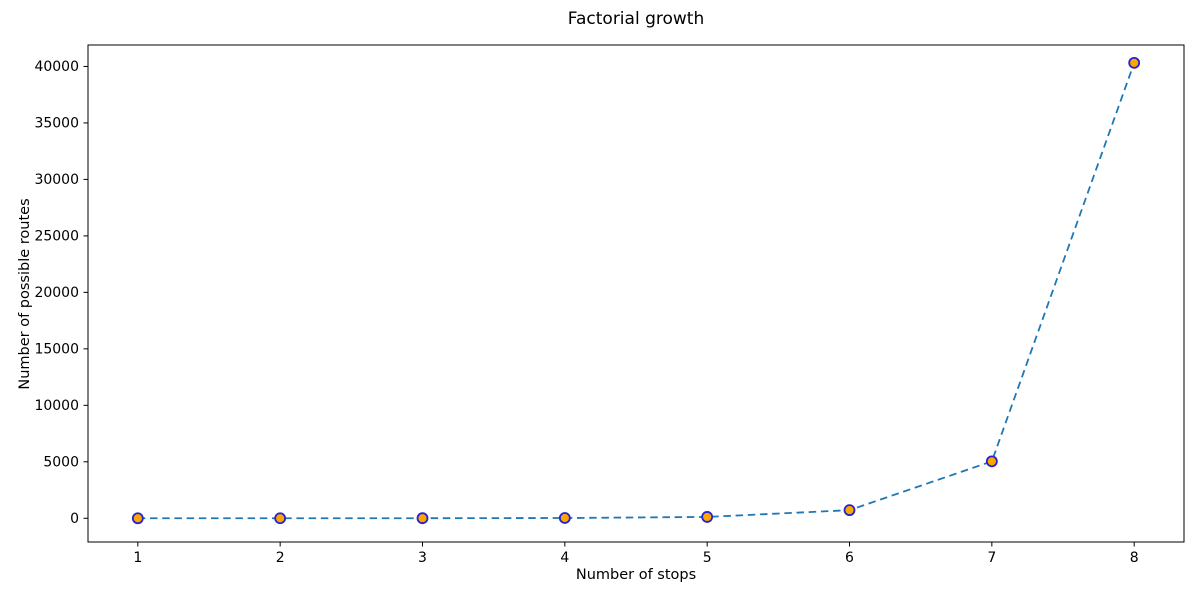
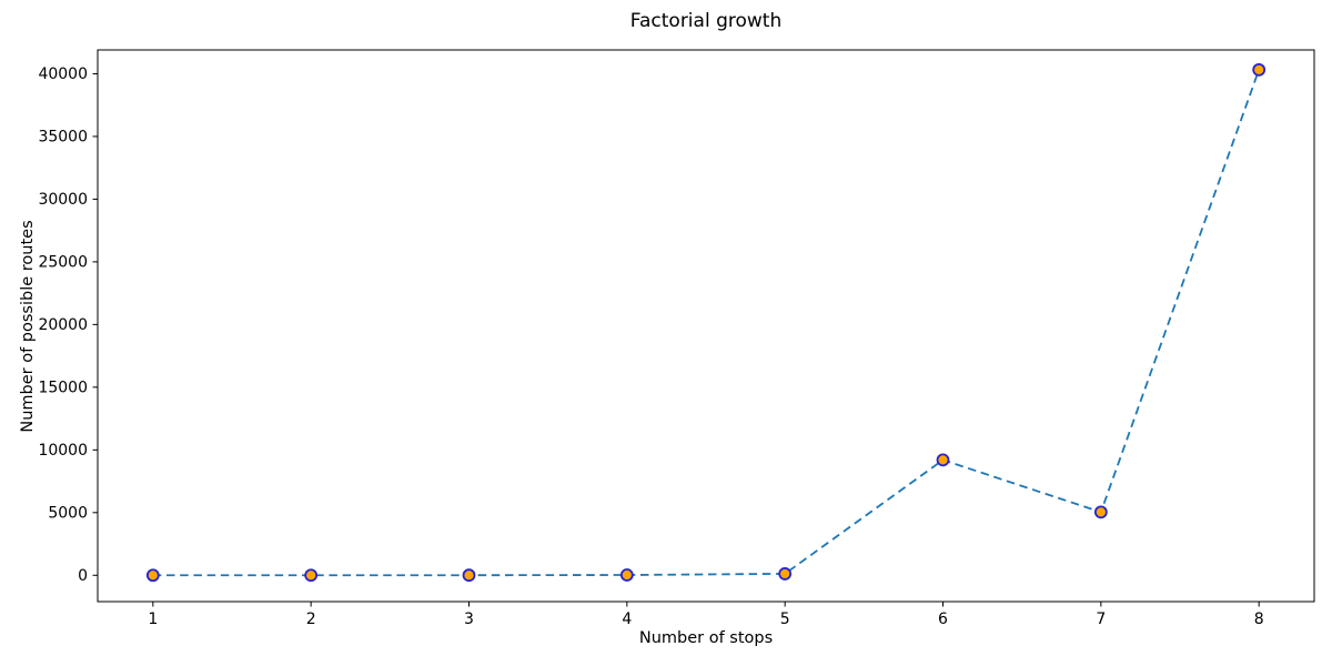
6: 700 -> 9200
